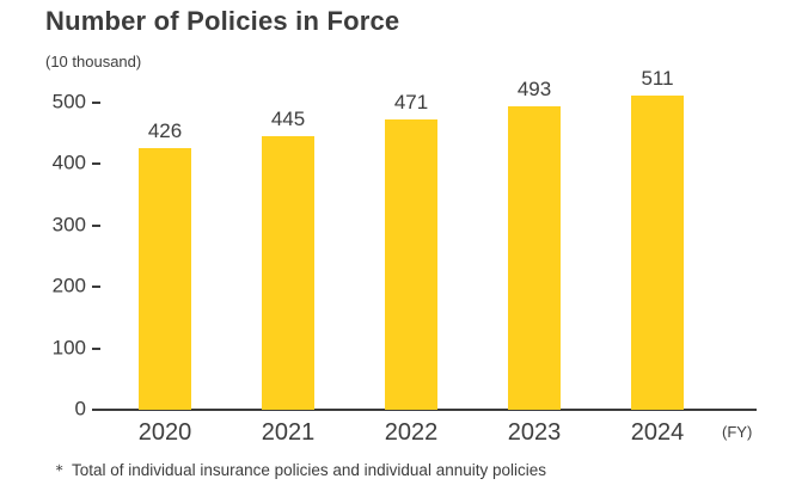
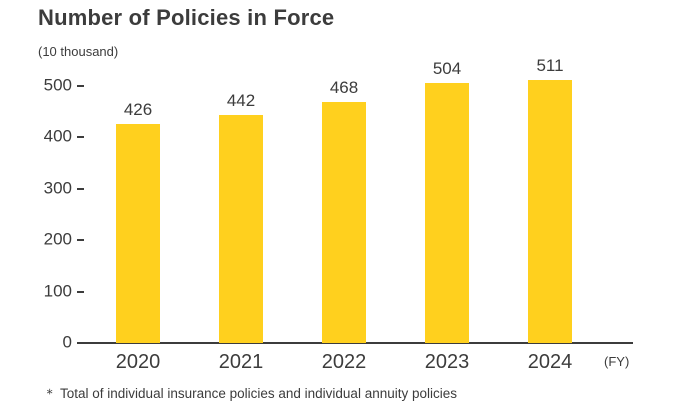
2021: 445 -> 442
2022: 471 -> 468
2023: 493 -> 504
